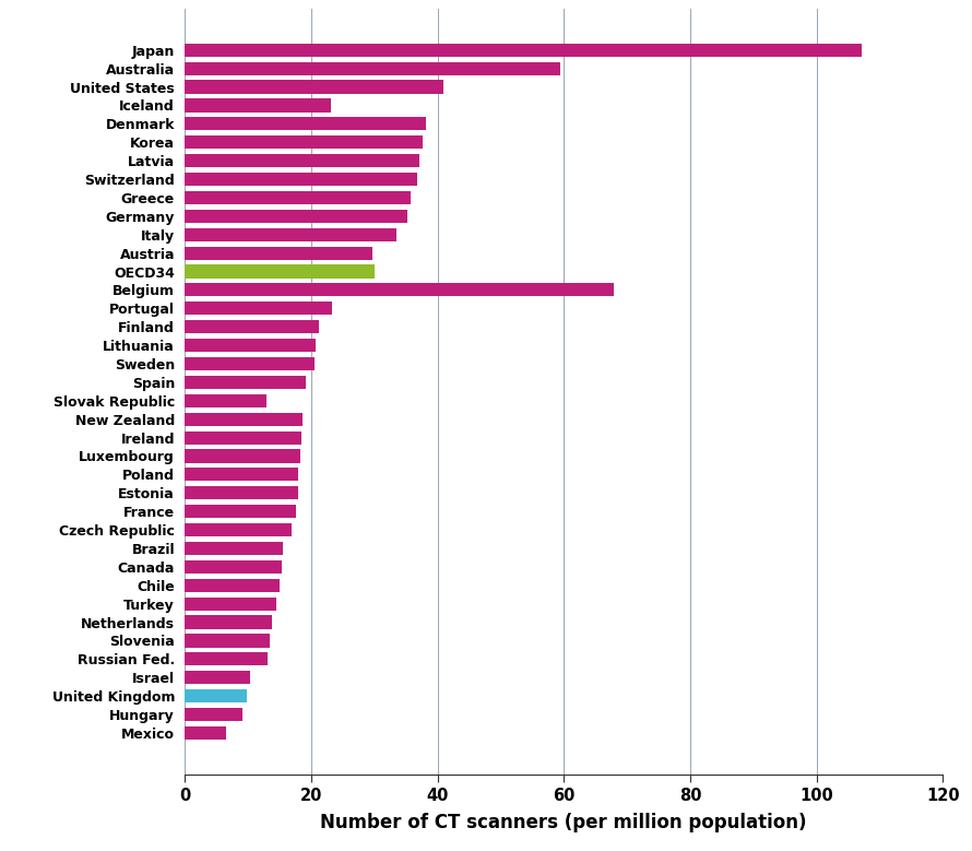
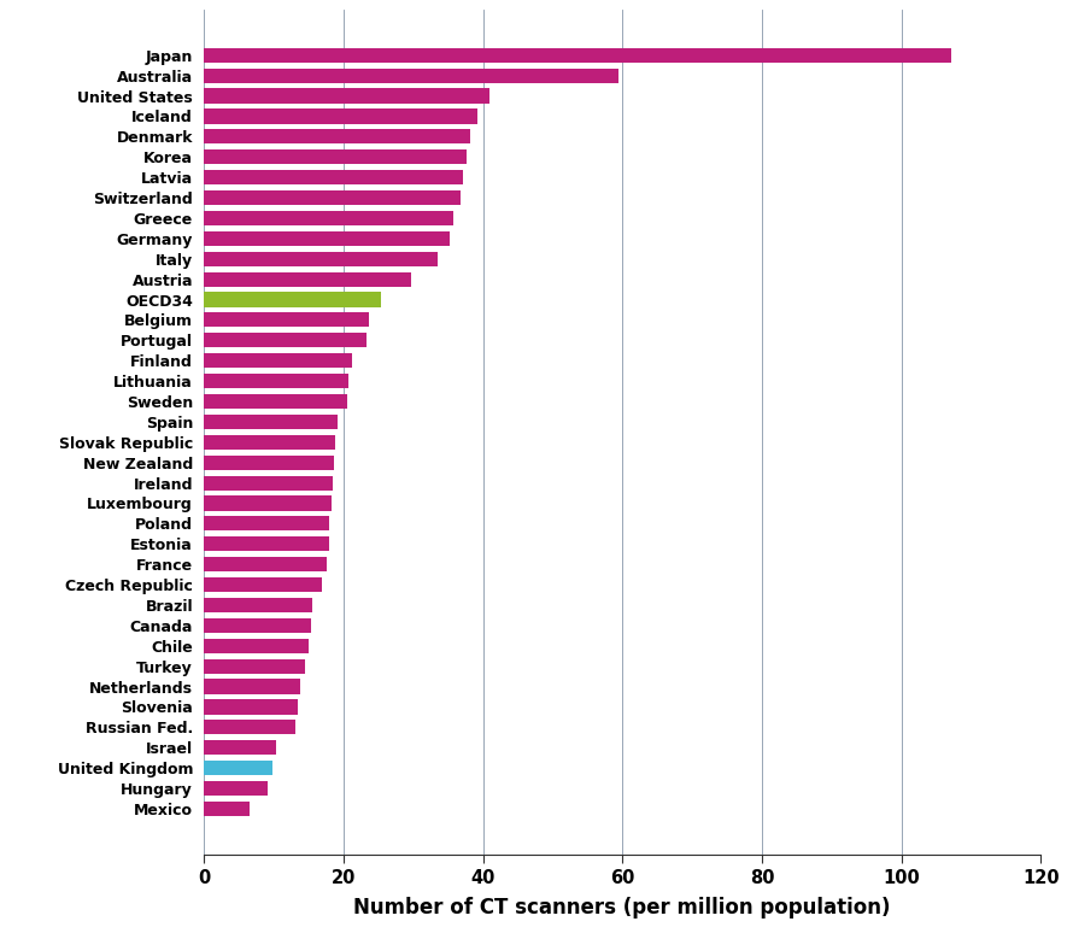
Iceland: 23.2 -> 39.2
OECD34: 30.0 -> 25.4
Belgium: 68.0 -> 23.7
Slovak Republic: 13.0 -> 18.9
